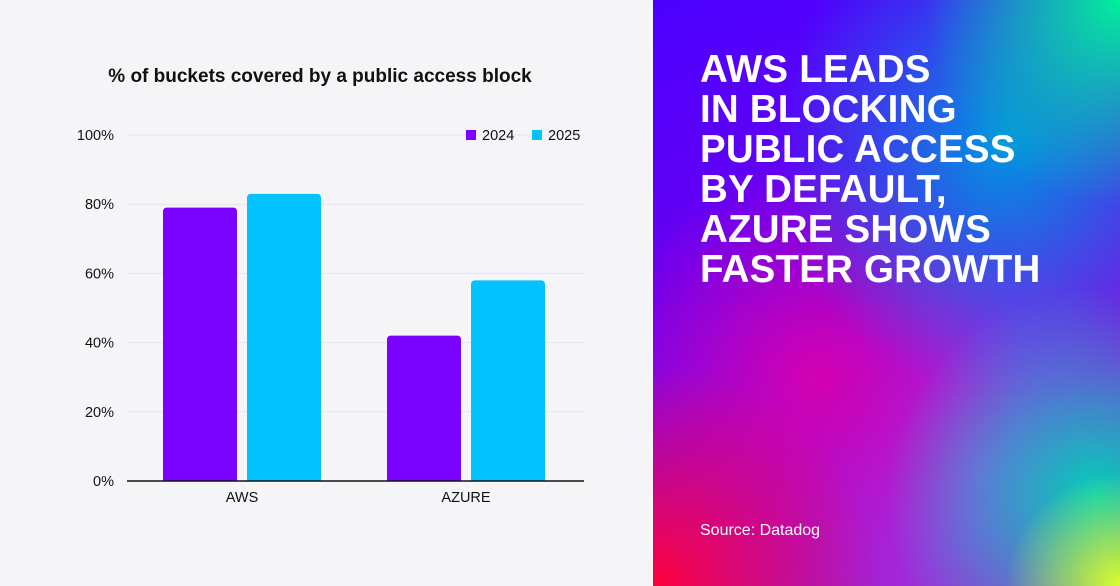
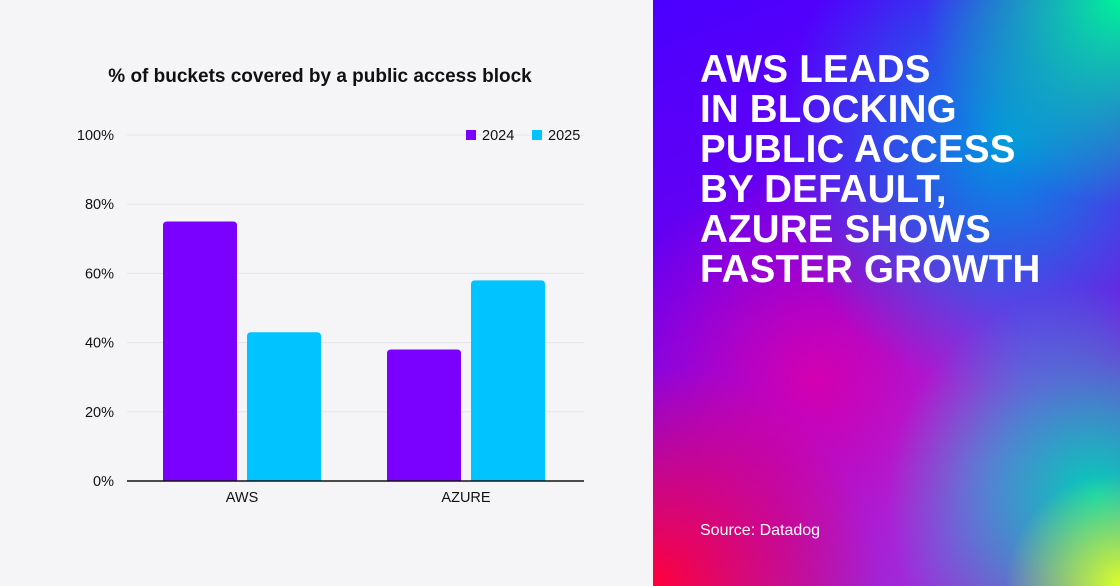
2024/AWS: 79% -> 75%
2025/AWS: 83% -> 43%
2024/AZURE: 42% -> 38%
